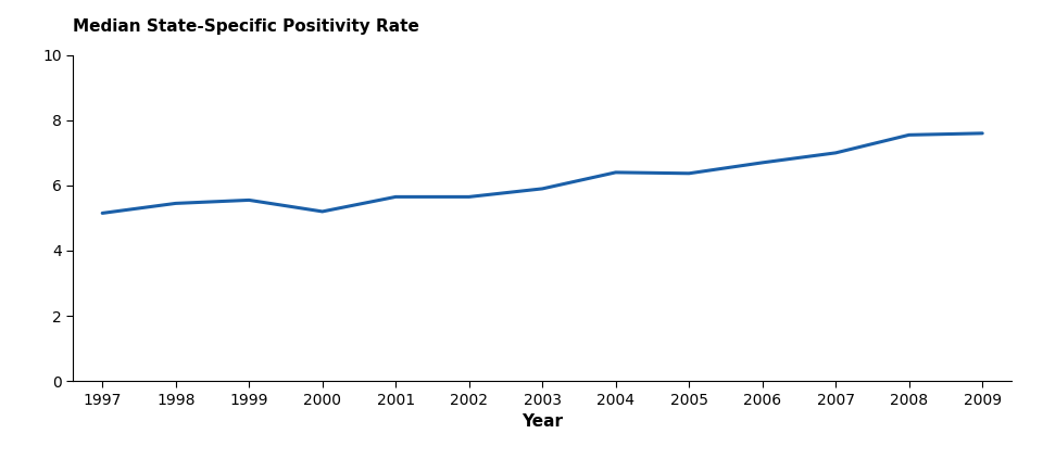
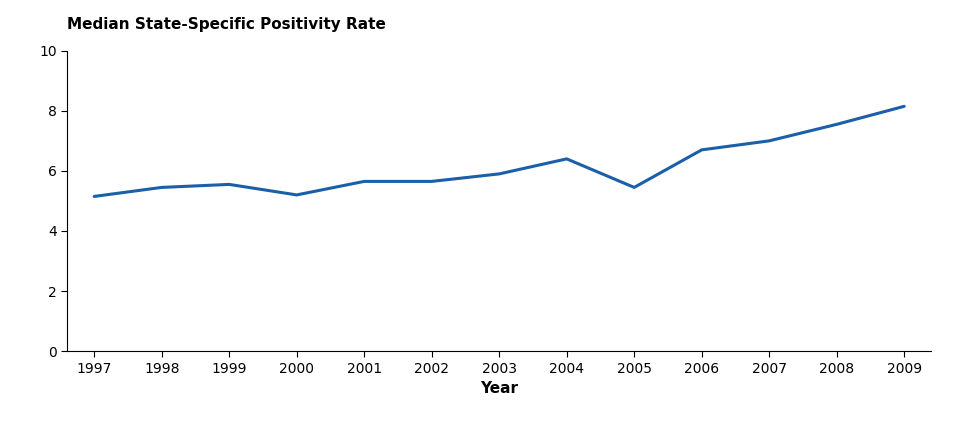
2005: 6.37 -> 5.45
2009: 7.60 -> 8.15
